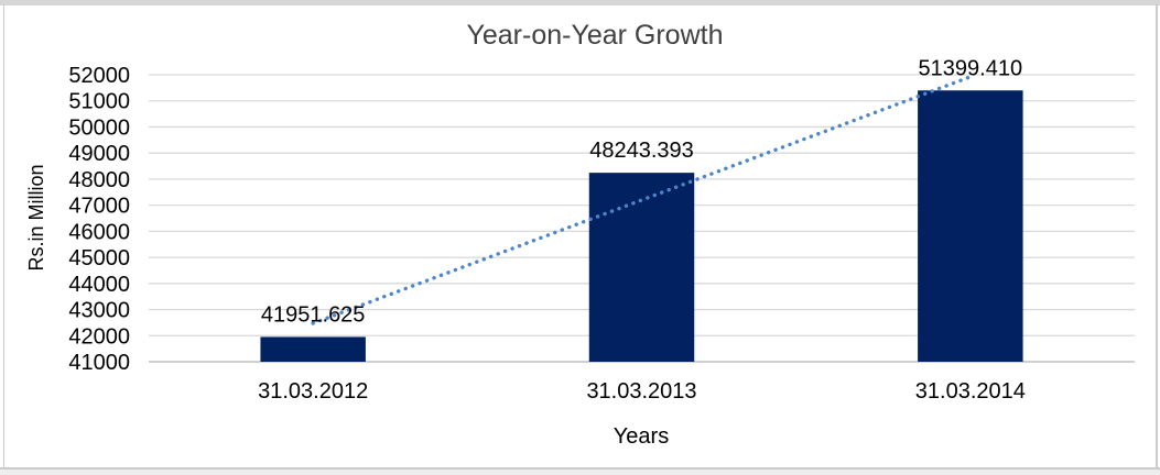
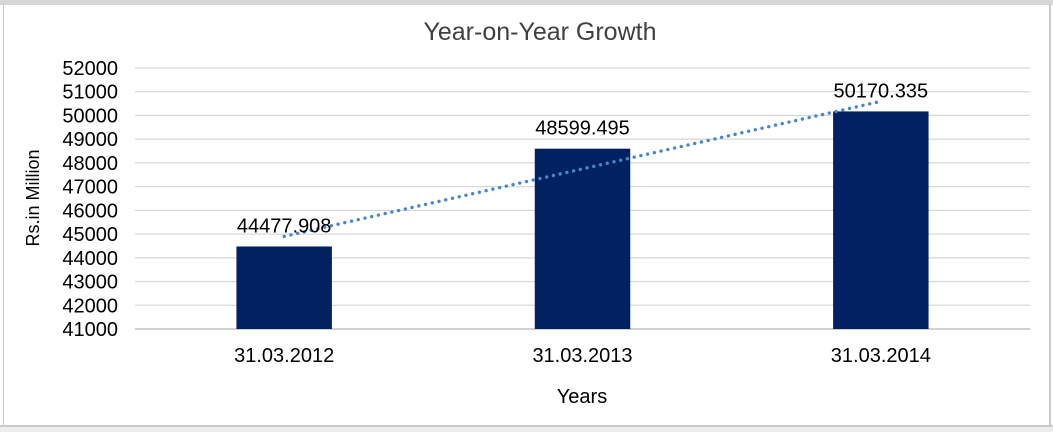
31.03.2012: 41951.625 -> 44477.908
31.03.2013: 48243.393 -> 48599.495
31.03.2014: 51399.410 -> 50170.335
